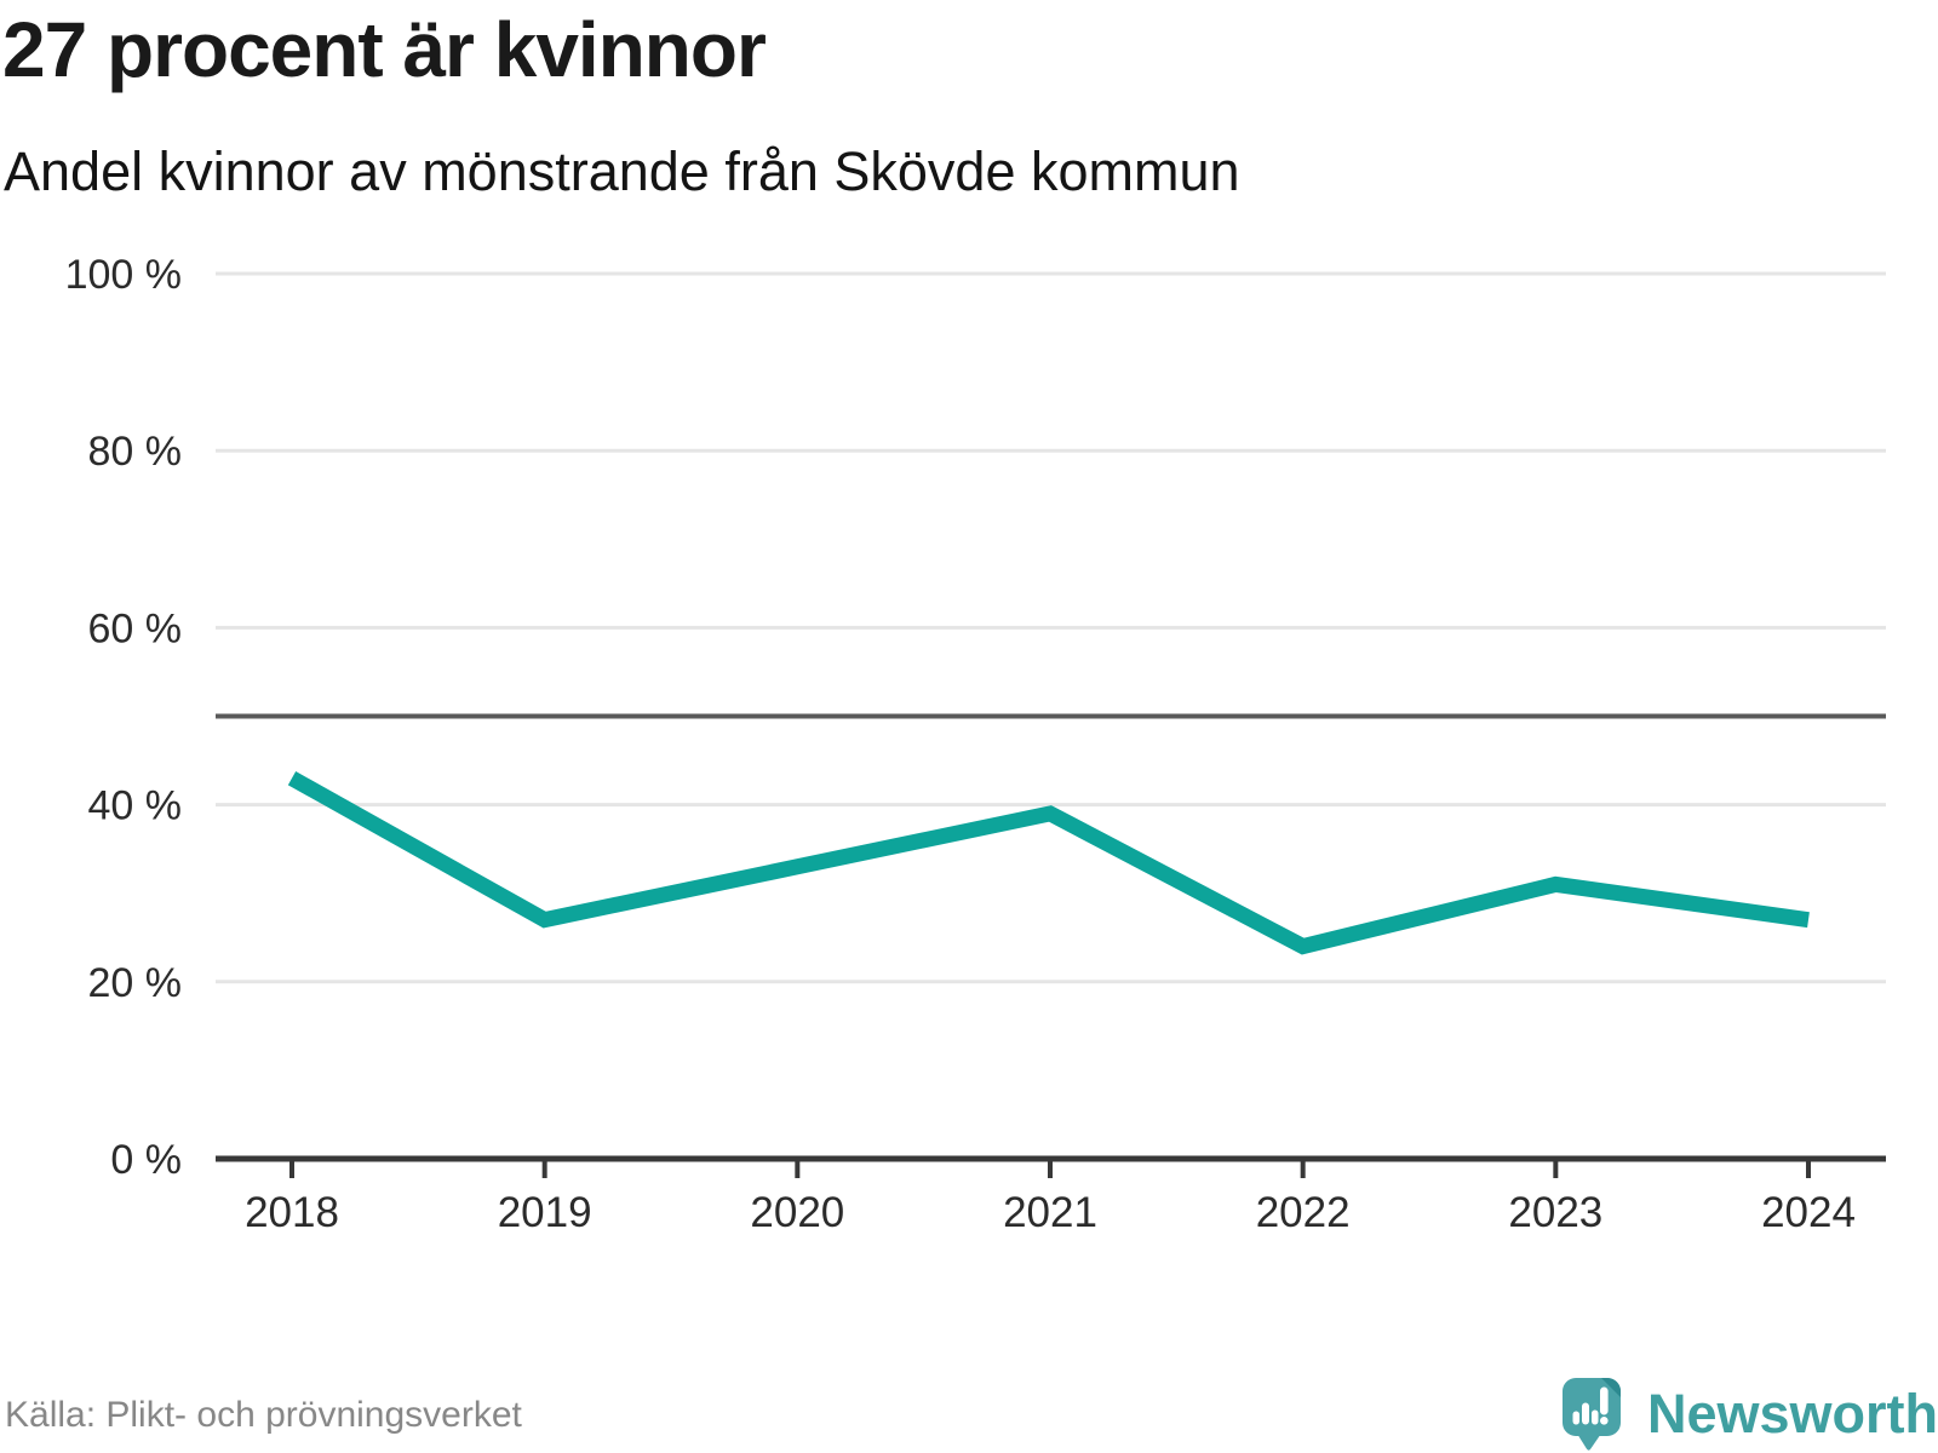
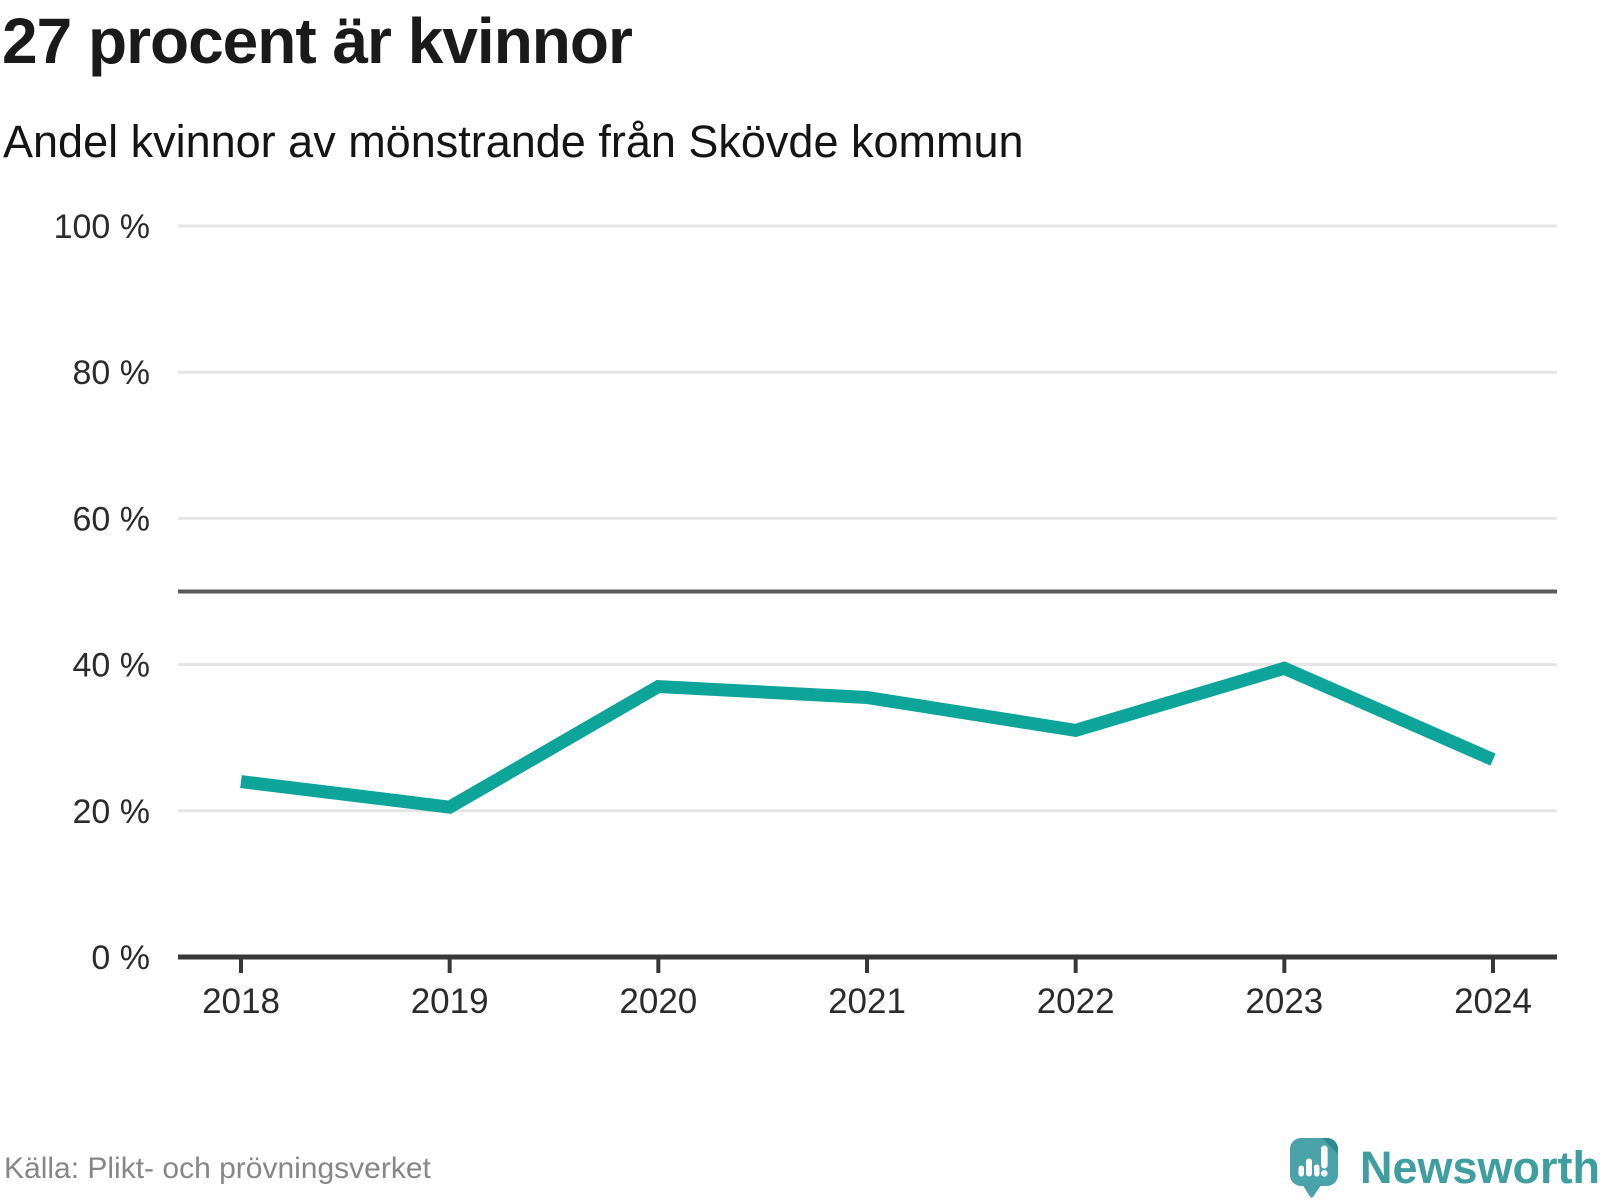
2018: 43% -> 24%
2019: 27% -> 20%
2020: 33% -> 37%
2021: 39% -> 36%
2022: 24% -> 31%
2023: 31% -> 40%
